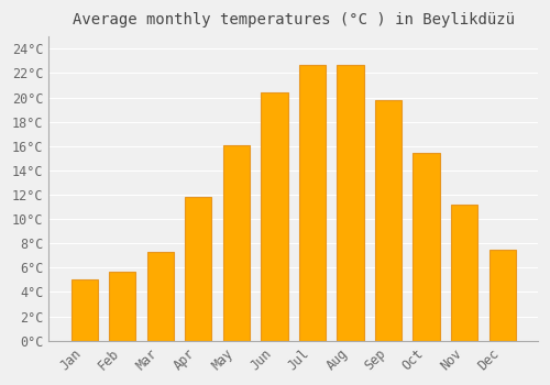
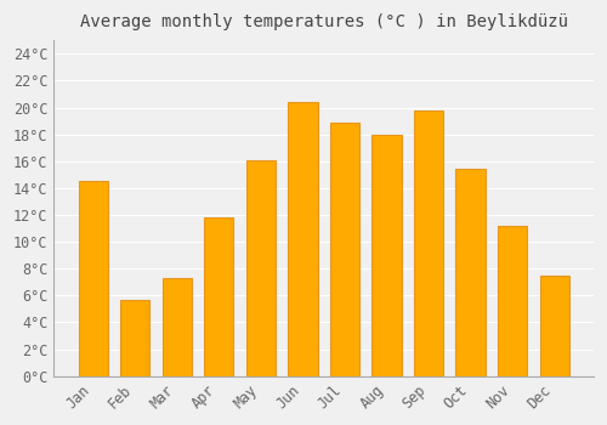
Jan: 5.0°C -> 14.5°C
Jul: 22.7°C -> 18.9°C
Aug: 22.7°C -> 18.0°C
